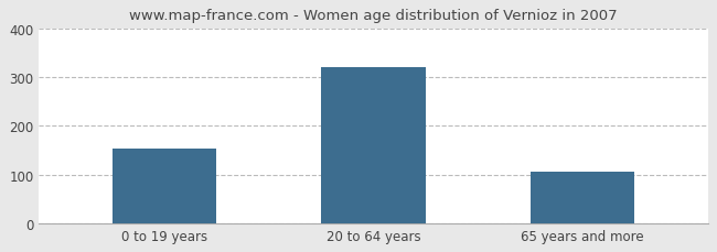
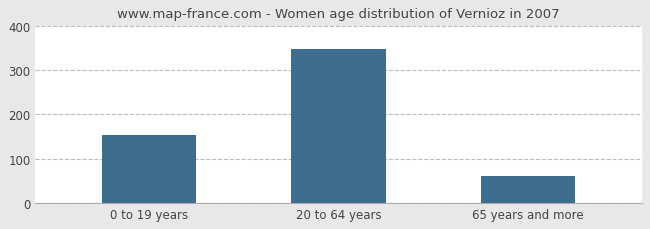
20 to 64 years: 320 -> 348
65 years and more: 105 -> 60
